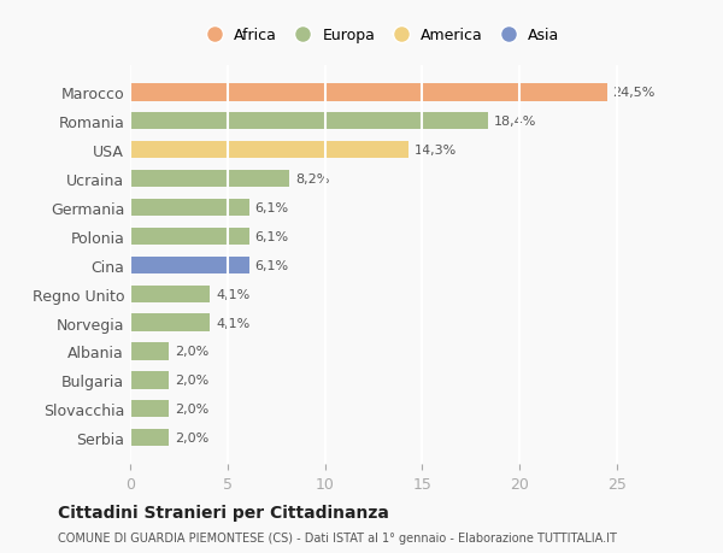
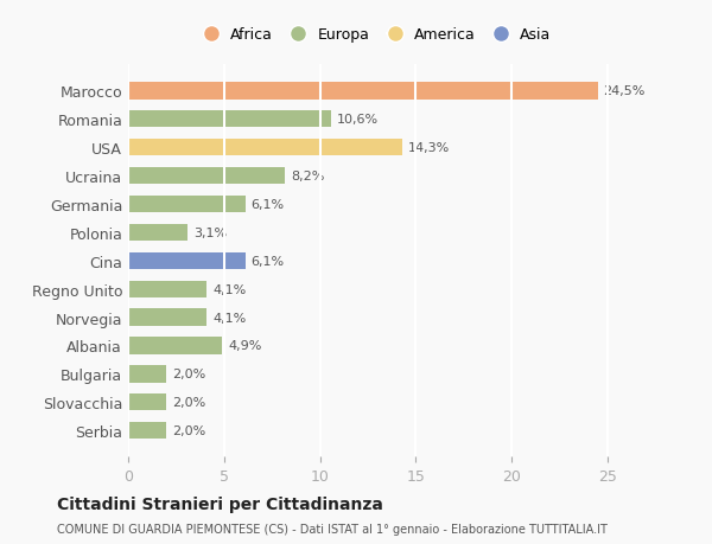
Romania: 18,4% -> 10,6%
Polonia: 6,1% -> 3,1%
Albania: 2,0% -> 4,9%
